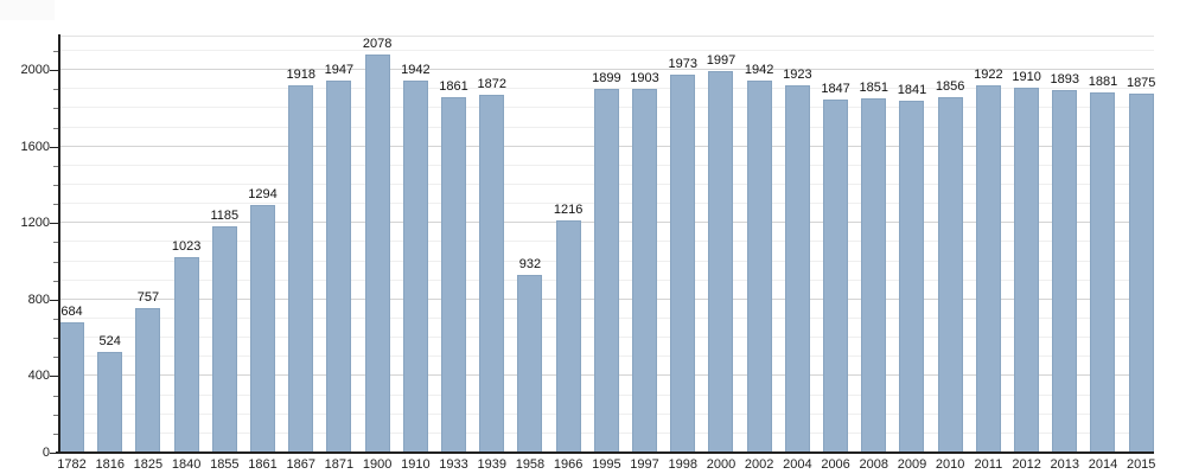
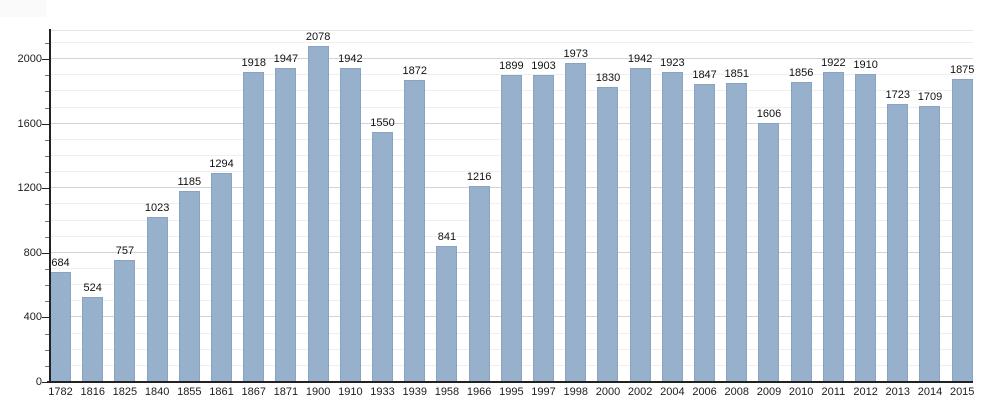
1933: 1861 -> 1550
1958: 932 -> 841
2000: 1997 -> 1830
2009: 1841 -> 1606
2013: 1893 -> 1723
2014: 1881 -> 1709
